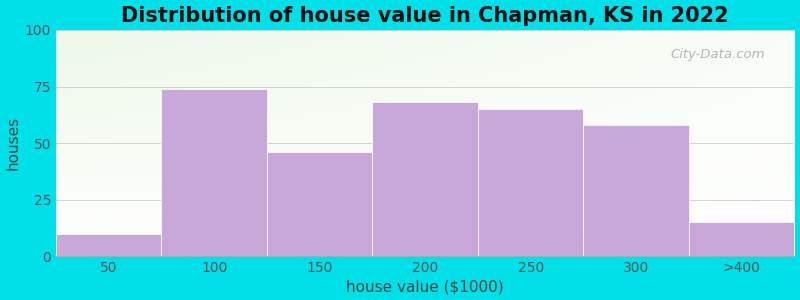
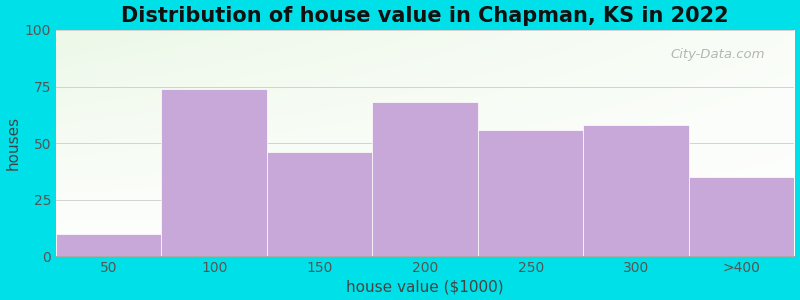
250: 65 -> 56
>400: 15 -> 35
